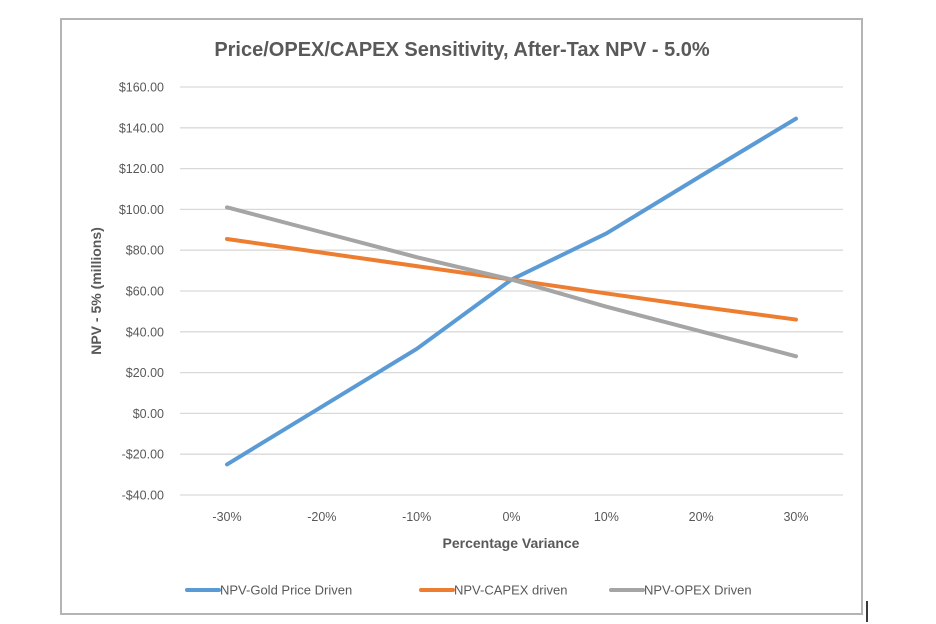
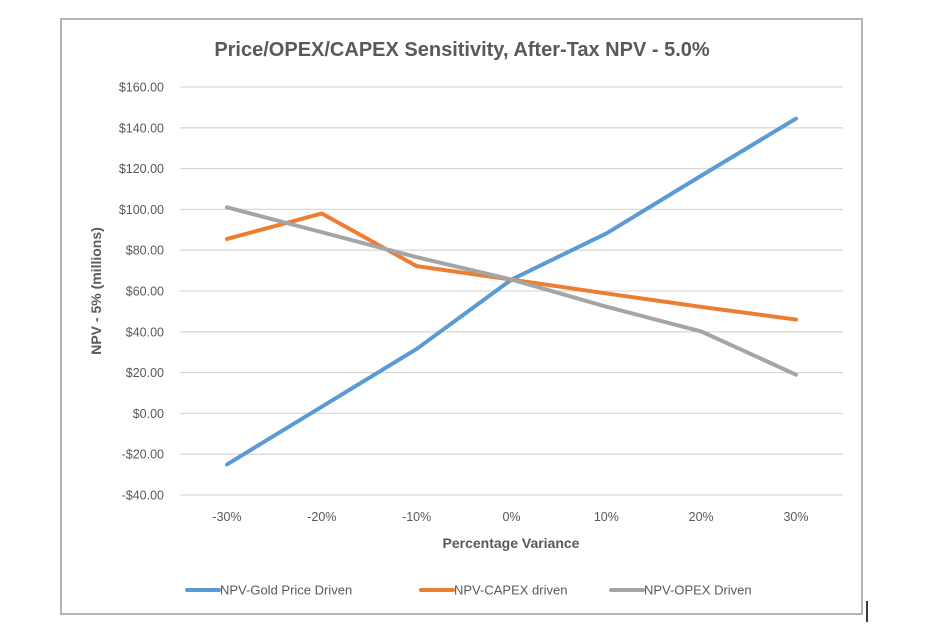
NPV-CAPEX driven/-20%: $79 -> $98
NPV-OPEX Driven/30%: $28 -> $19
